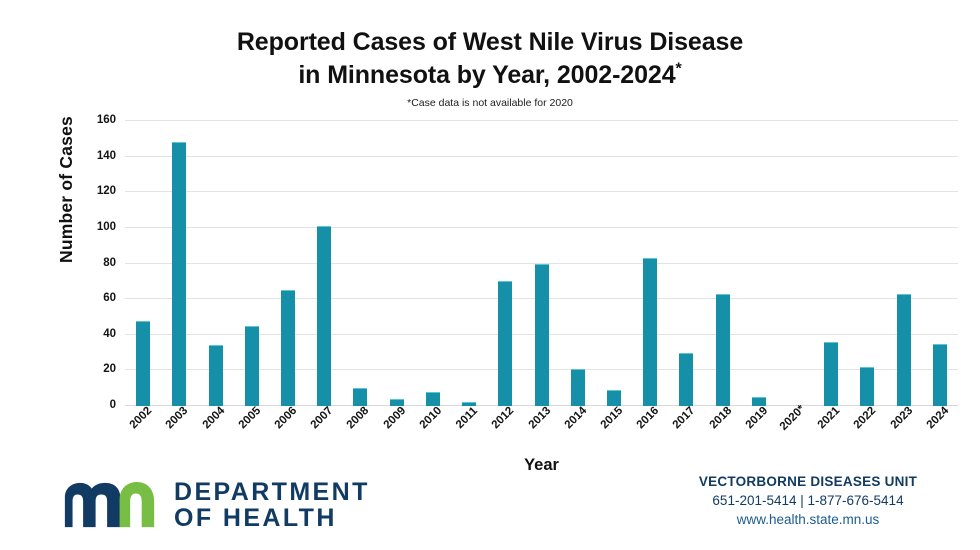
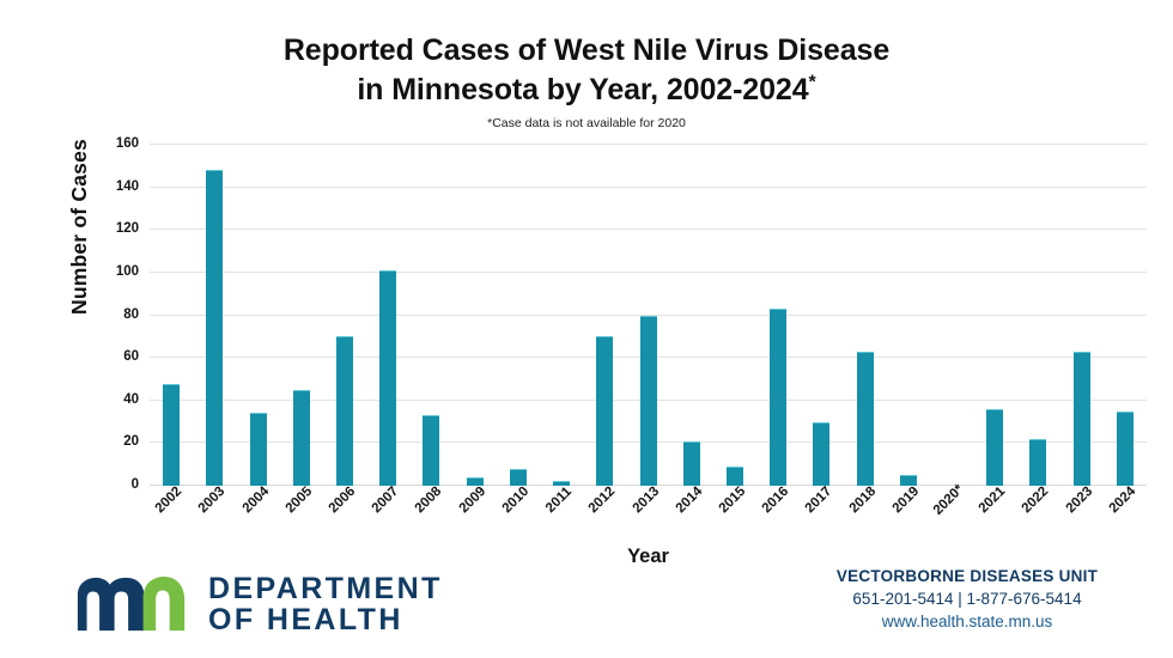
2006: 65 -> 70
2008: 10 -> 33
